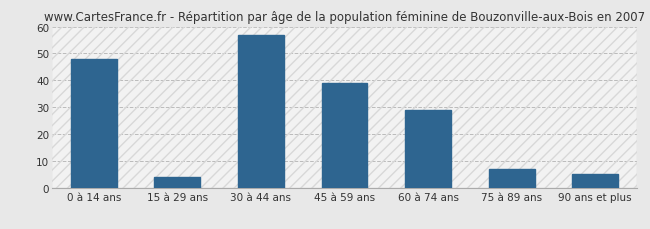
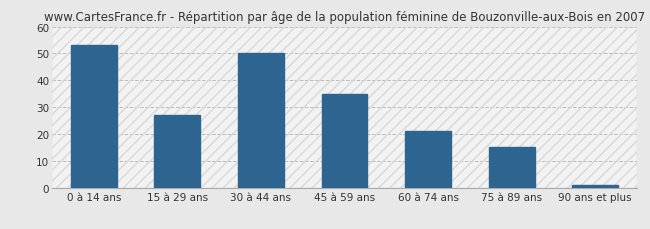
0 à 14 ans: 48 -> 53
15 à 29 ans: 4 -> 27
30 à 44 ans: 57 -> 50
45 à 59 ans: 39 -> 35
60 à 74 ans: 29 -> 21
75 à 89 ans: 7 -> 15
90 ans et plus: 5 -> 1
